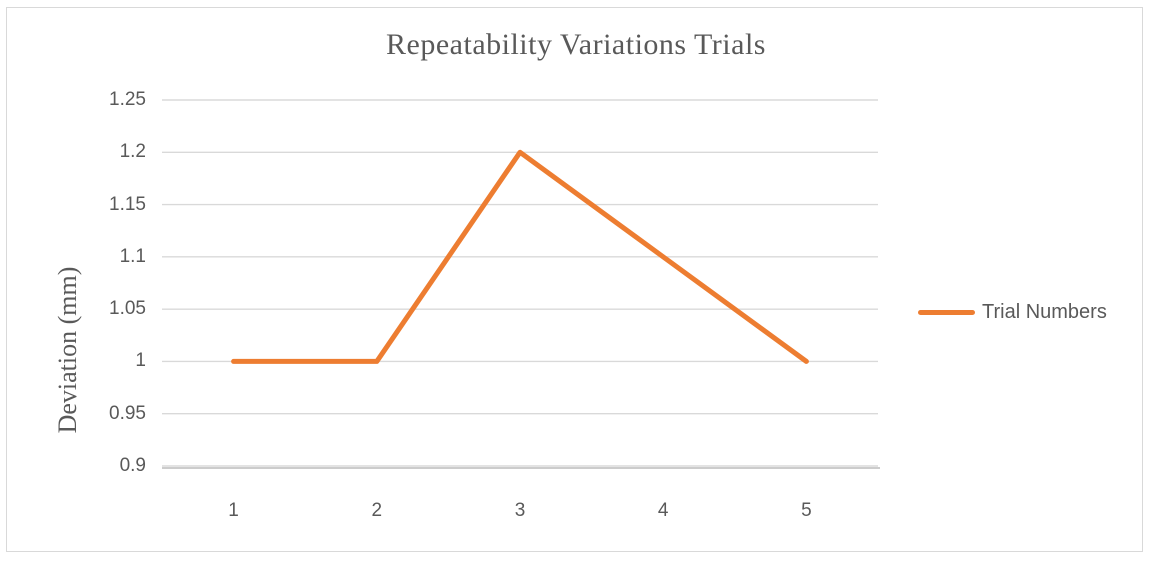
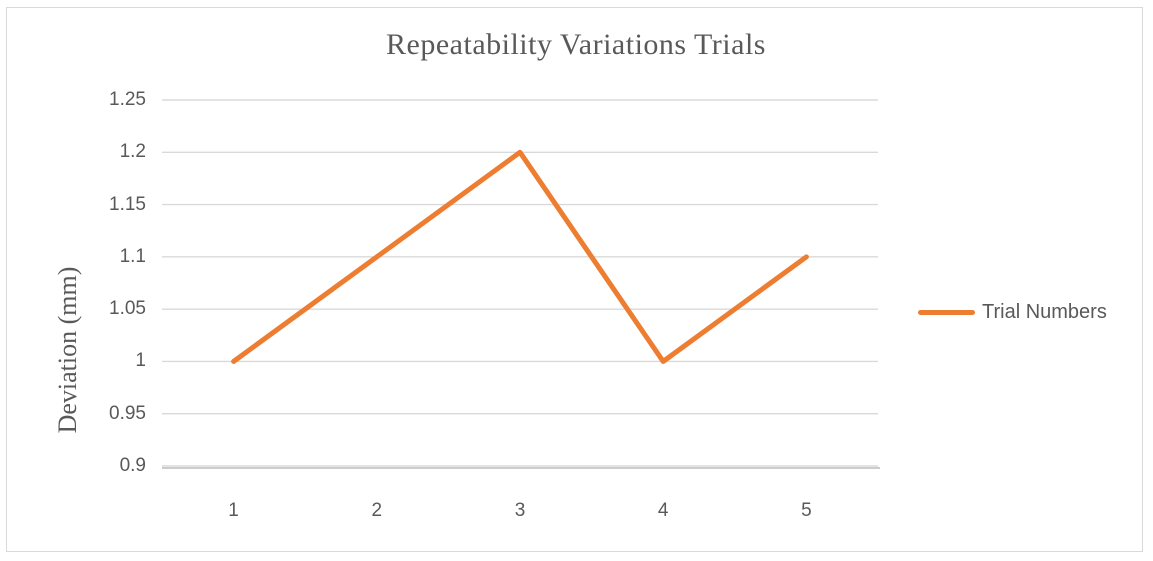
2: 1.0 -> 1.1
4: 1.1 -> 1.0
5: 1.0 -> 1.1
